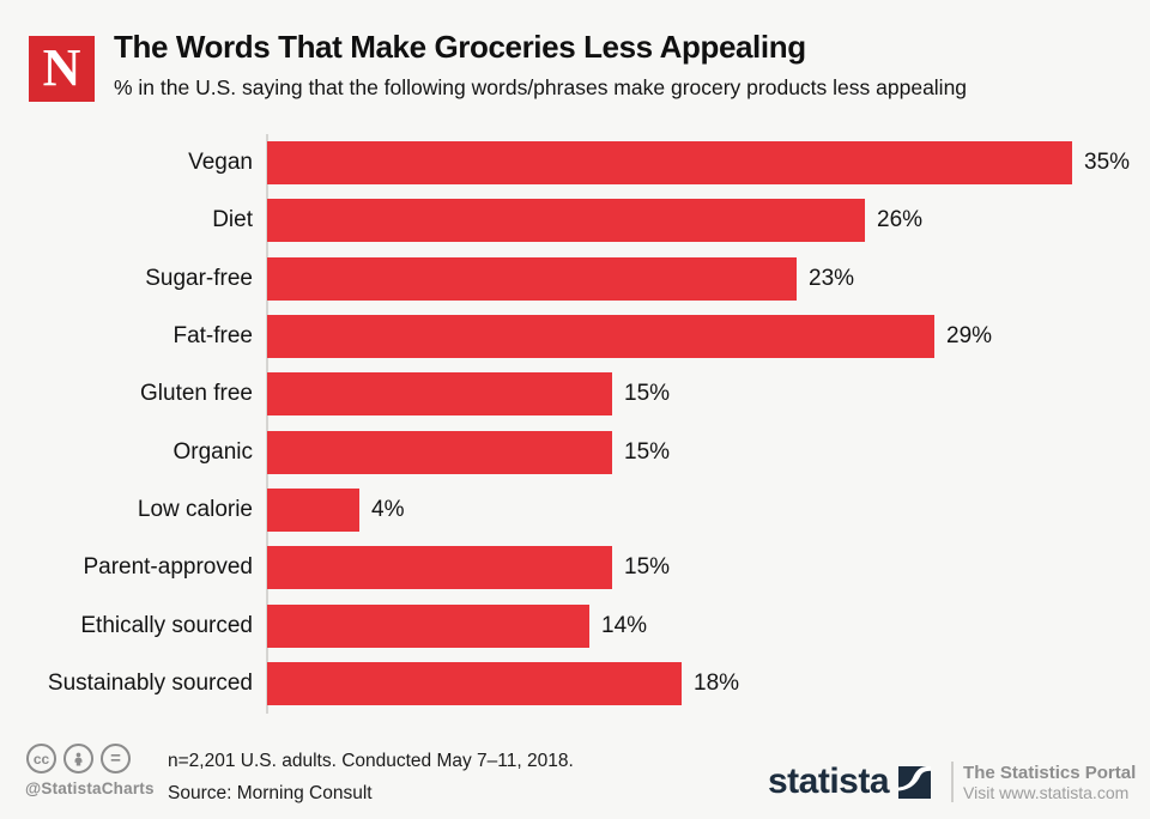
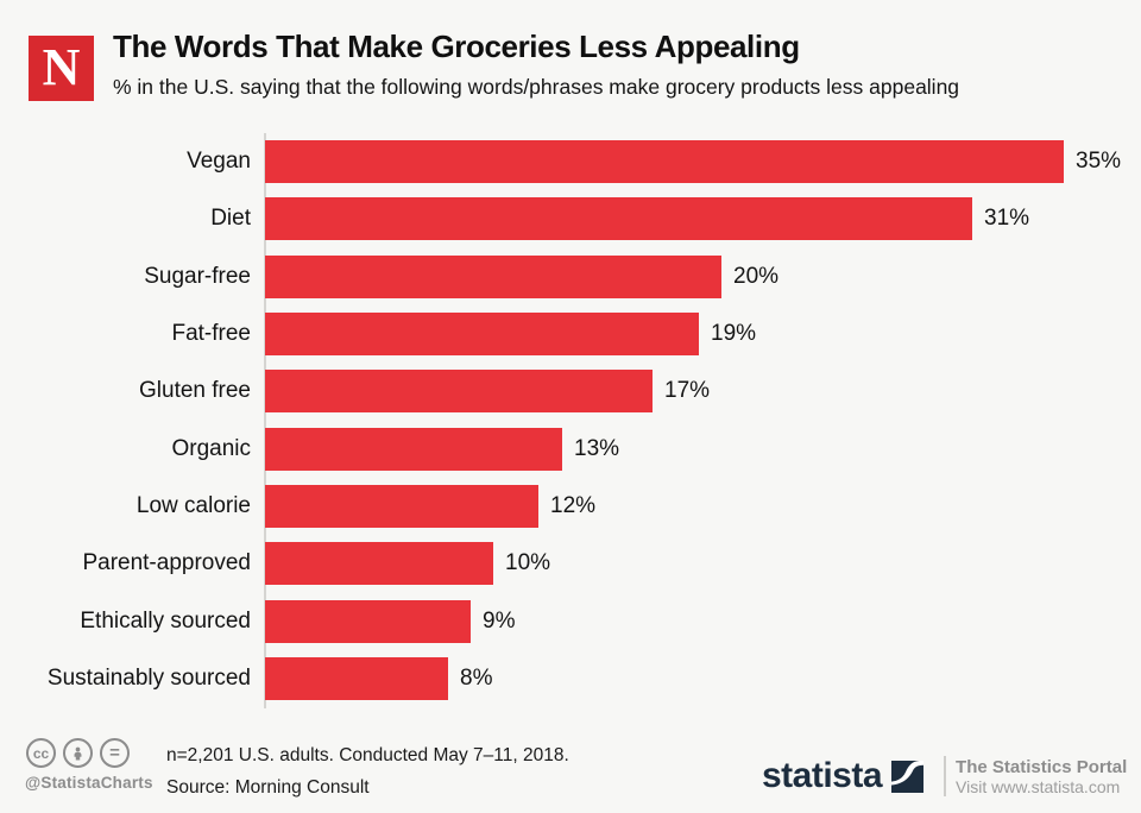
Diet: 26% -> 31%
Sugar-free: 23% -> 20%
Fat-free: 29% -> 19%
Gluten free: 15% -> 17%
Organic: 15% -> 13%
Low calorie: 4% -> 12%
Parent-approved: 15% -> 10%
Ethically sourced: 14% -> 9%
Sustainably sourced: 18% -> 8%
